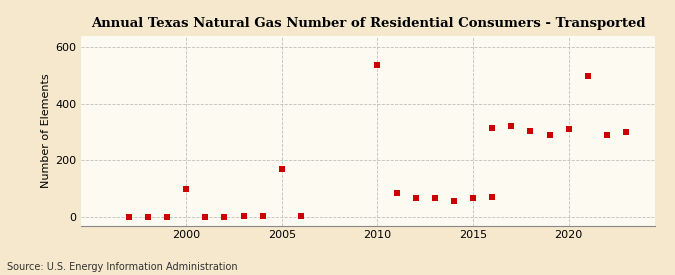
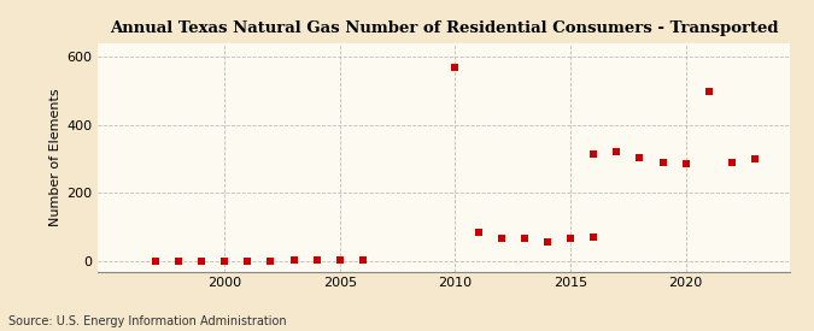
2000: 100 -> 1
2005: 170 -> 2
2010: 535 -> 568
2020: 310 -> 285
